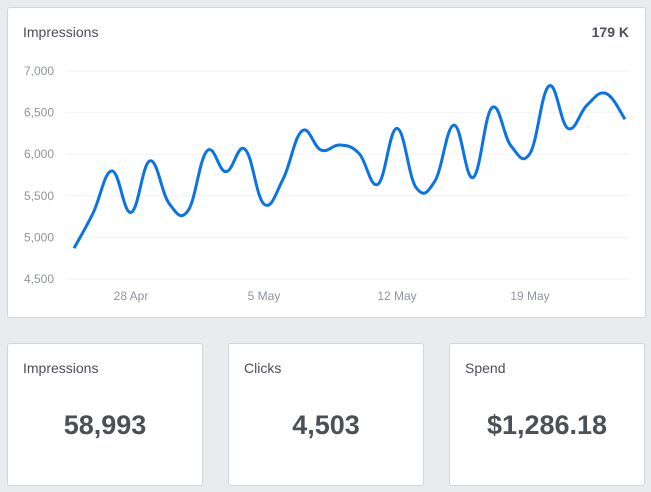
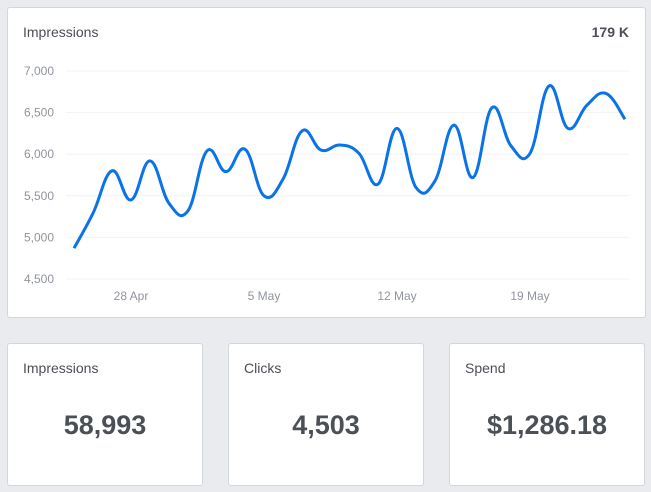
28 Apr: 5300 -> 5400
5 May: 5400 -> 5500
